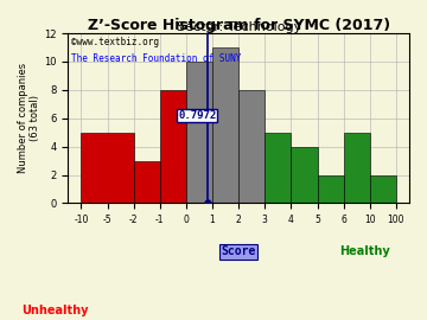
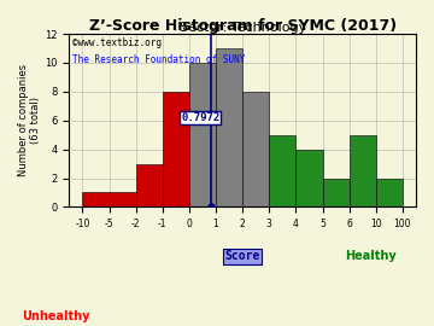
-5: 5 -> 1
